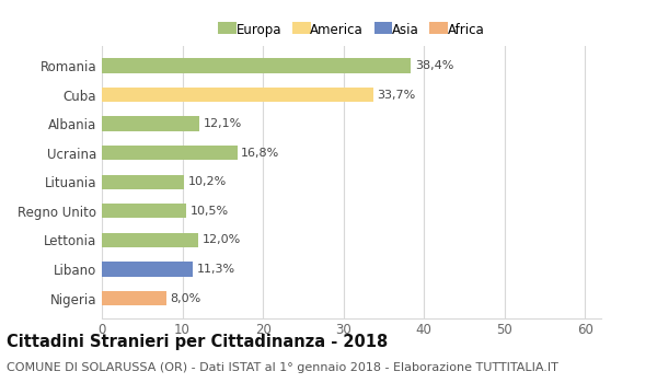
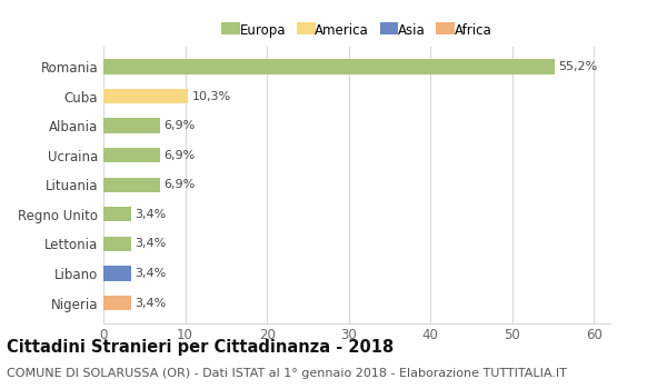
Romania: 38,4% -> 55,2%
Cuba: 33,7% -> 10,3%
Albania: 12,1% -> 6,9%
Ucraina: 16,8% -> 6,9%
Lituania: 10,2% -> 6,9%
Regno Unito: 10,5% -> 3,4%
Lettonia: 12,0% -> 3,4%
Libano: 11,3% -> 3,4%
Nigeria: 8,0% -> 3,4%
